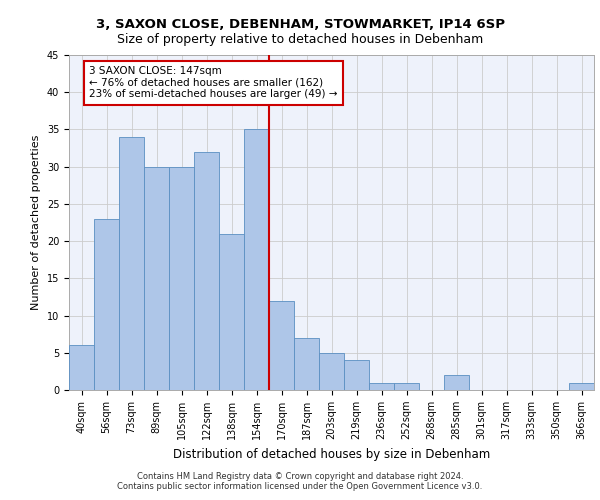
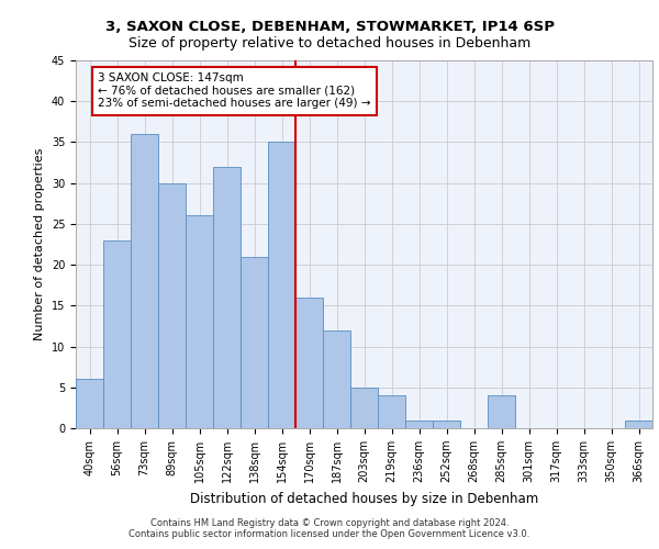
73sqm: 34 -> 36
105sqm: 30 -> 26
170sqm: 12 -> 16
187sqm: 7 -> 12
285sqm: 2 -> 4
